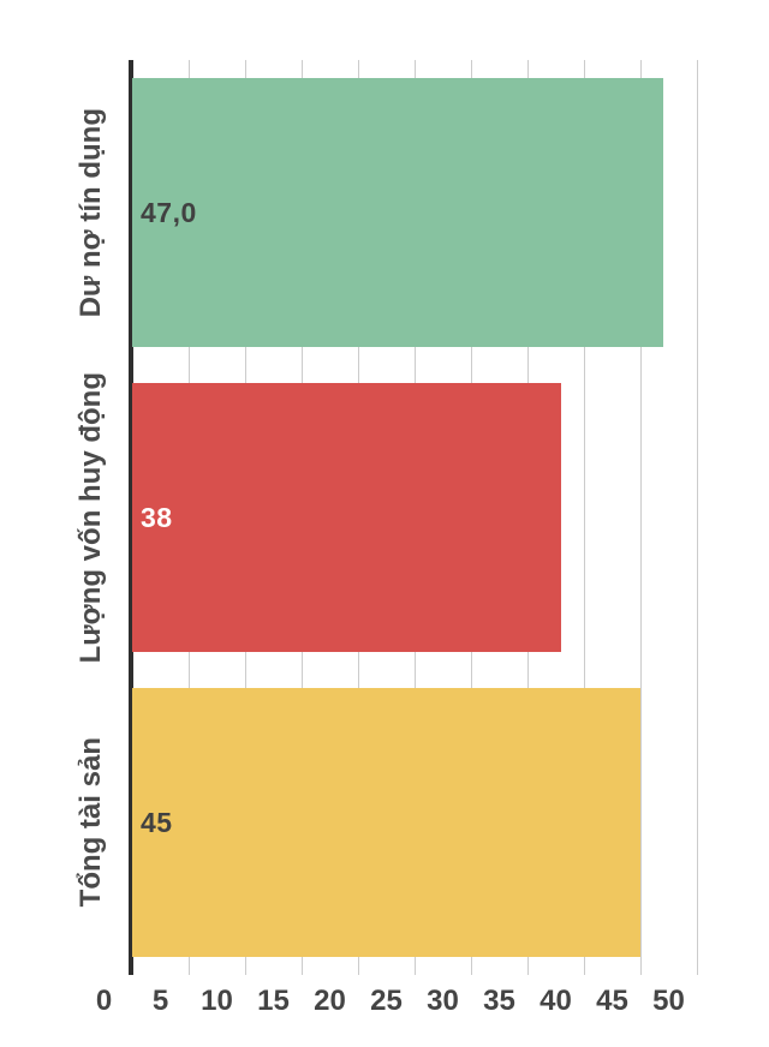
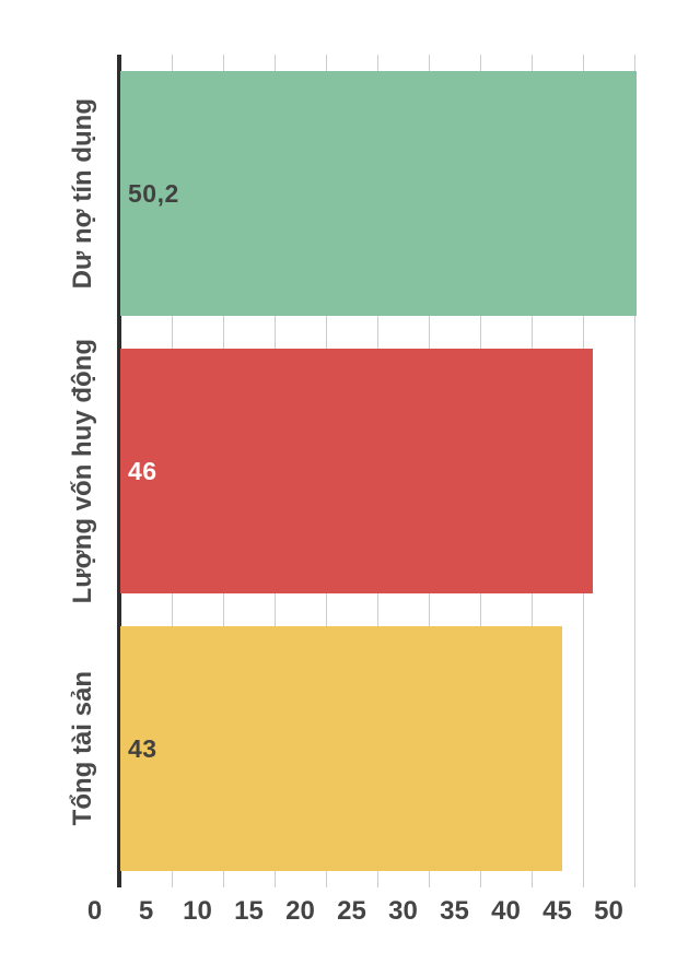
Dư nợ tín dụng: 47,0 -> 50,2
Lượng vốn huy động: 38 -> 46
Tổng tài sản: 45 -> 43
